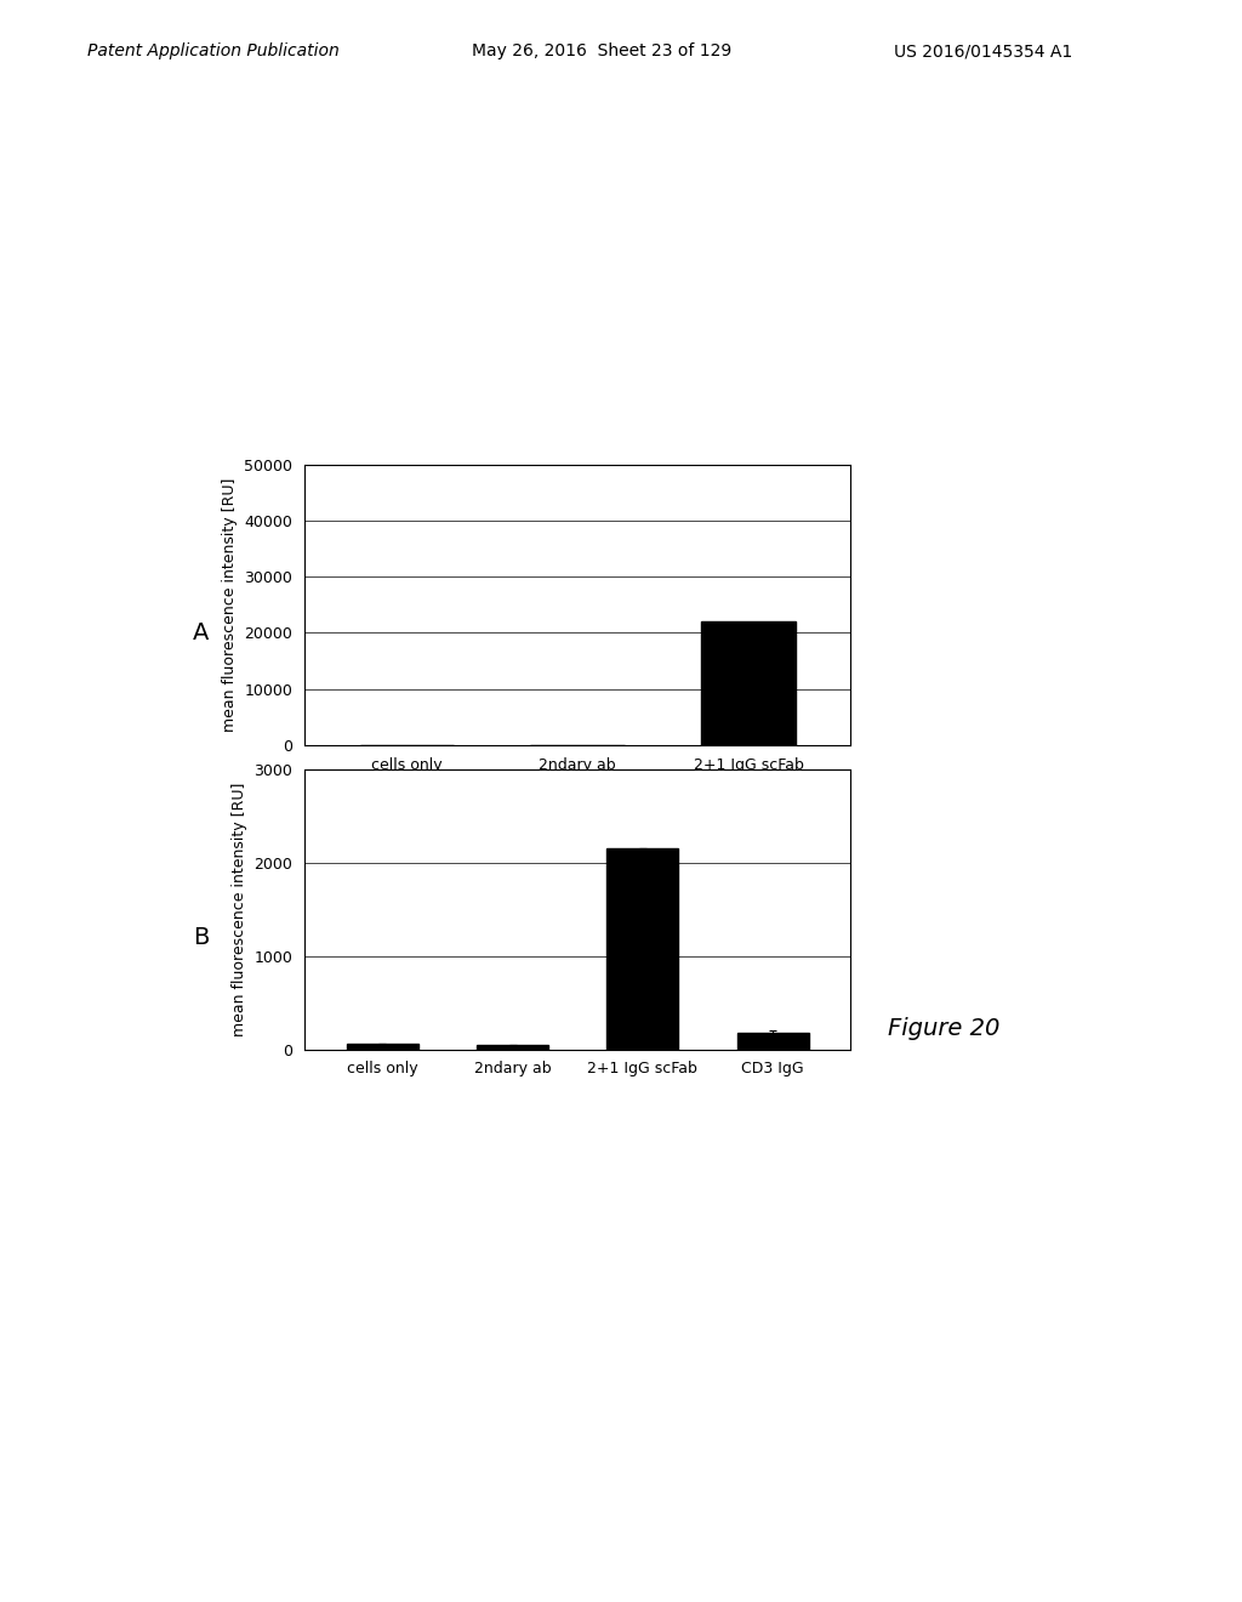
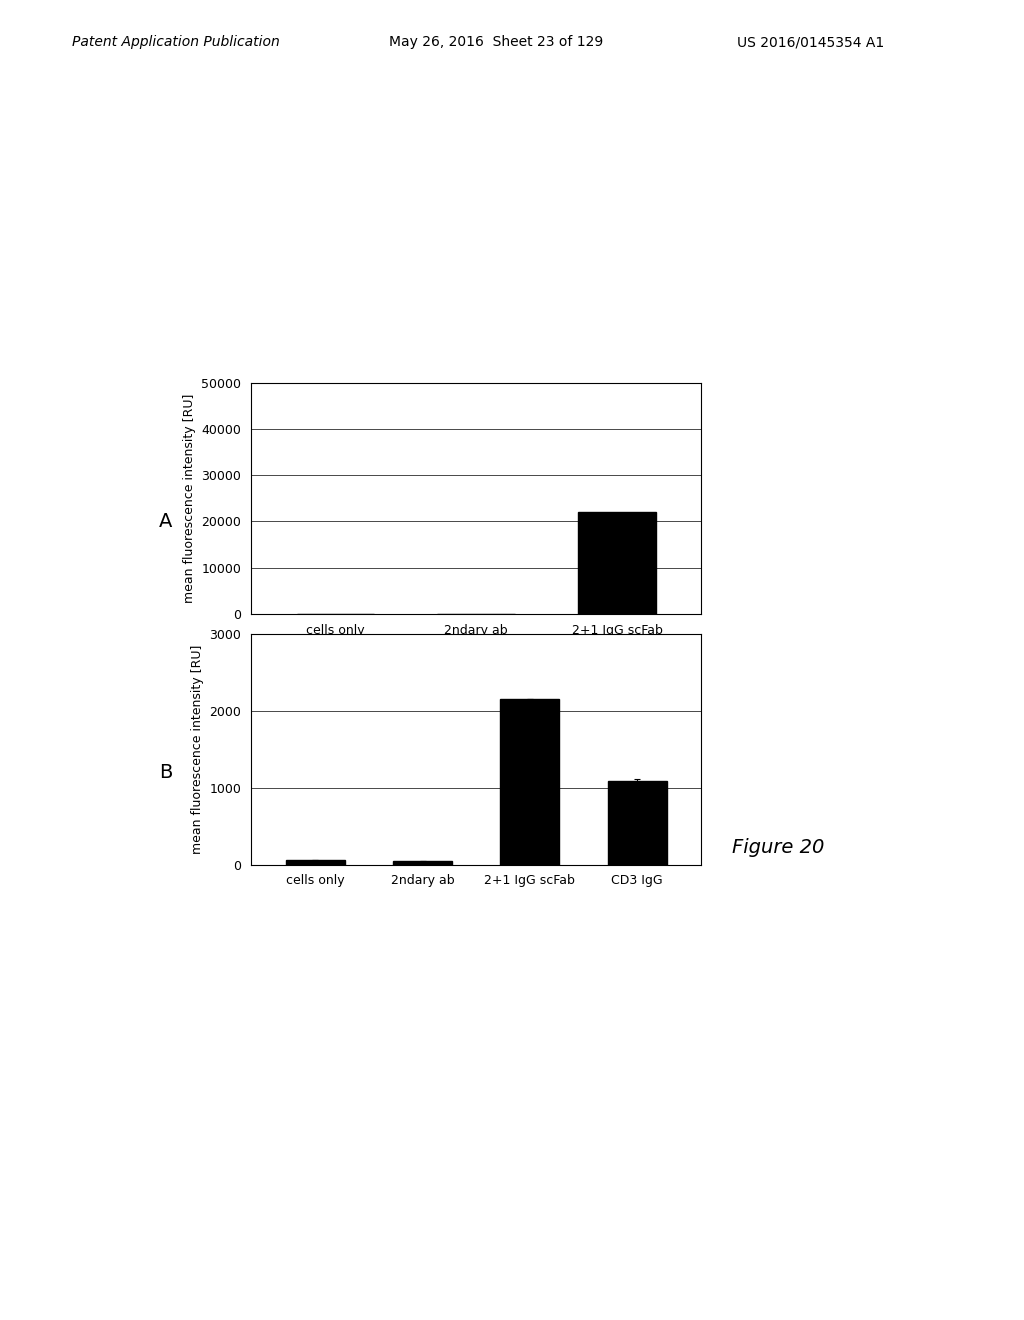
CD3 IgG: 180 -> 1090
